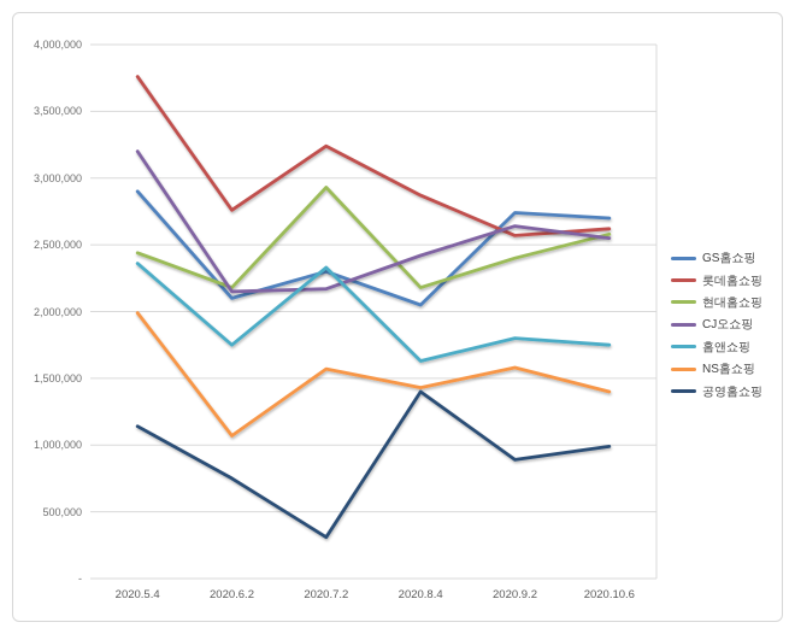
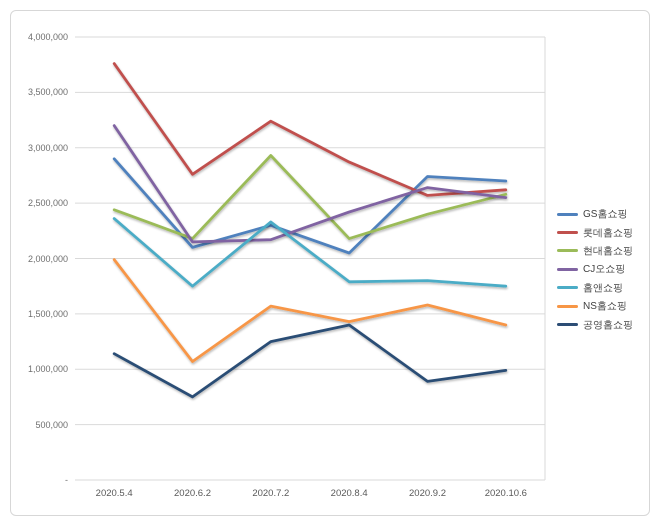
공영홈쇼핑/2020.7.2: 310000 -> 1250000
홈앤쇼핑/2020.8.4: 1630000 -> 1790000
